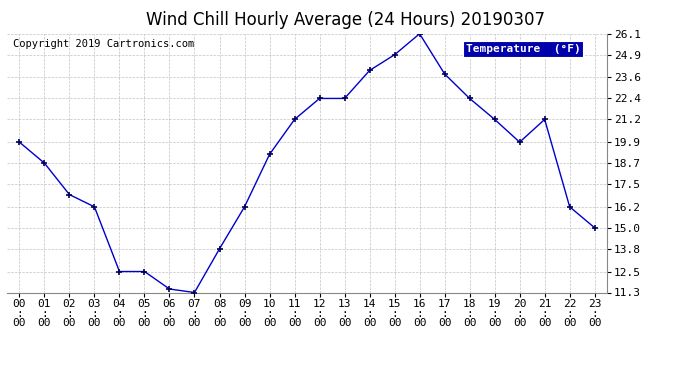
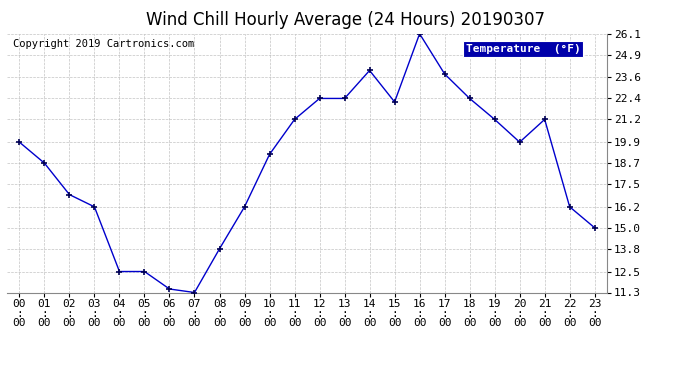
15 : 00: 24.9 -> 22.2
